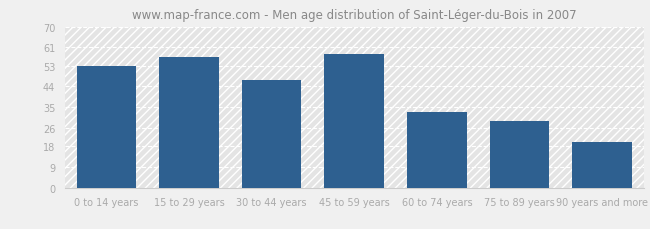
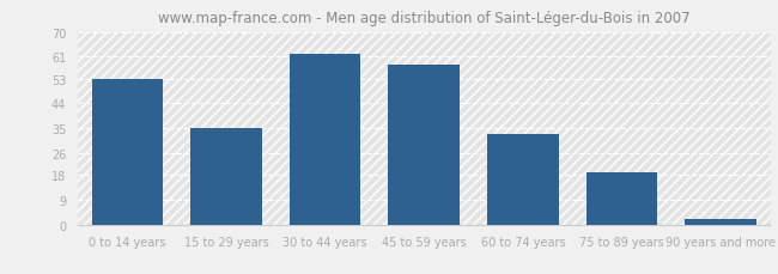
15 to 29 years: 57 -> 35
30 to 44 years: 47 -> 62
75 to 89 years: 29 -> 19
90 years and more: 20 -> 2
